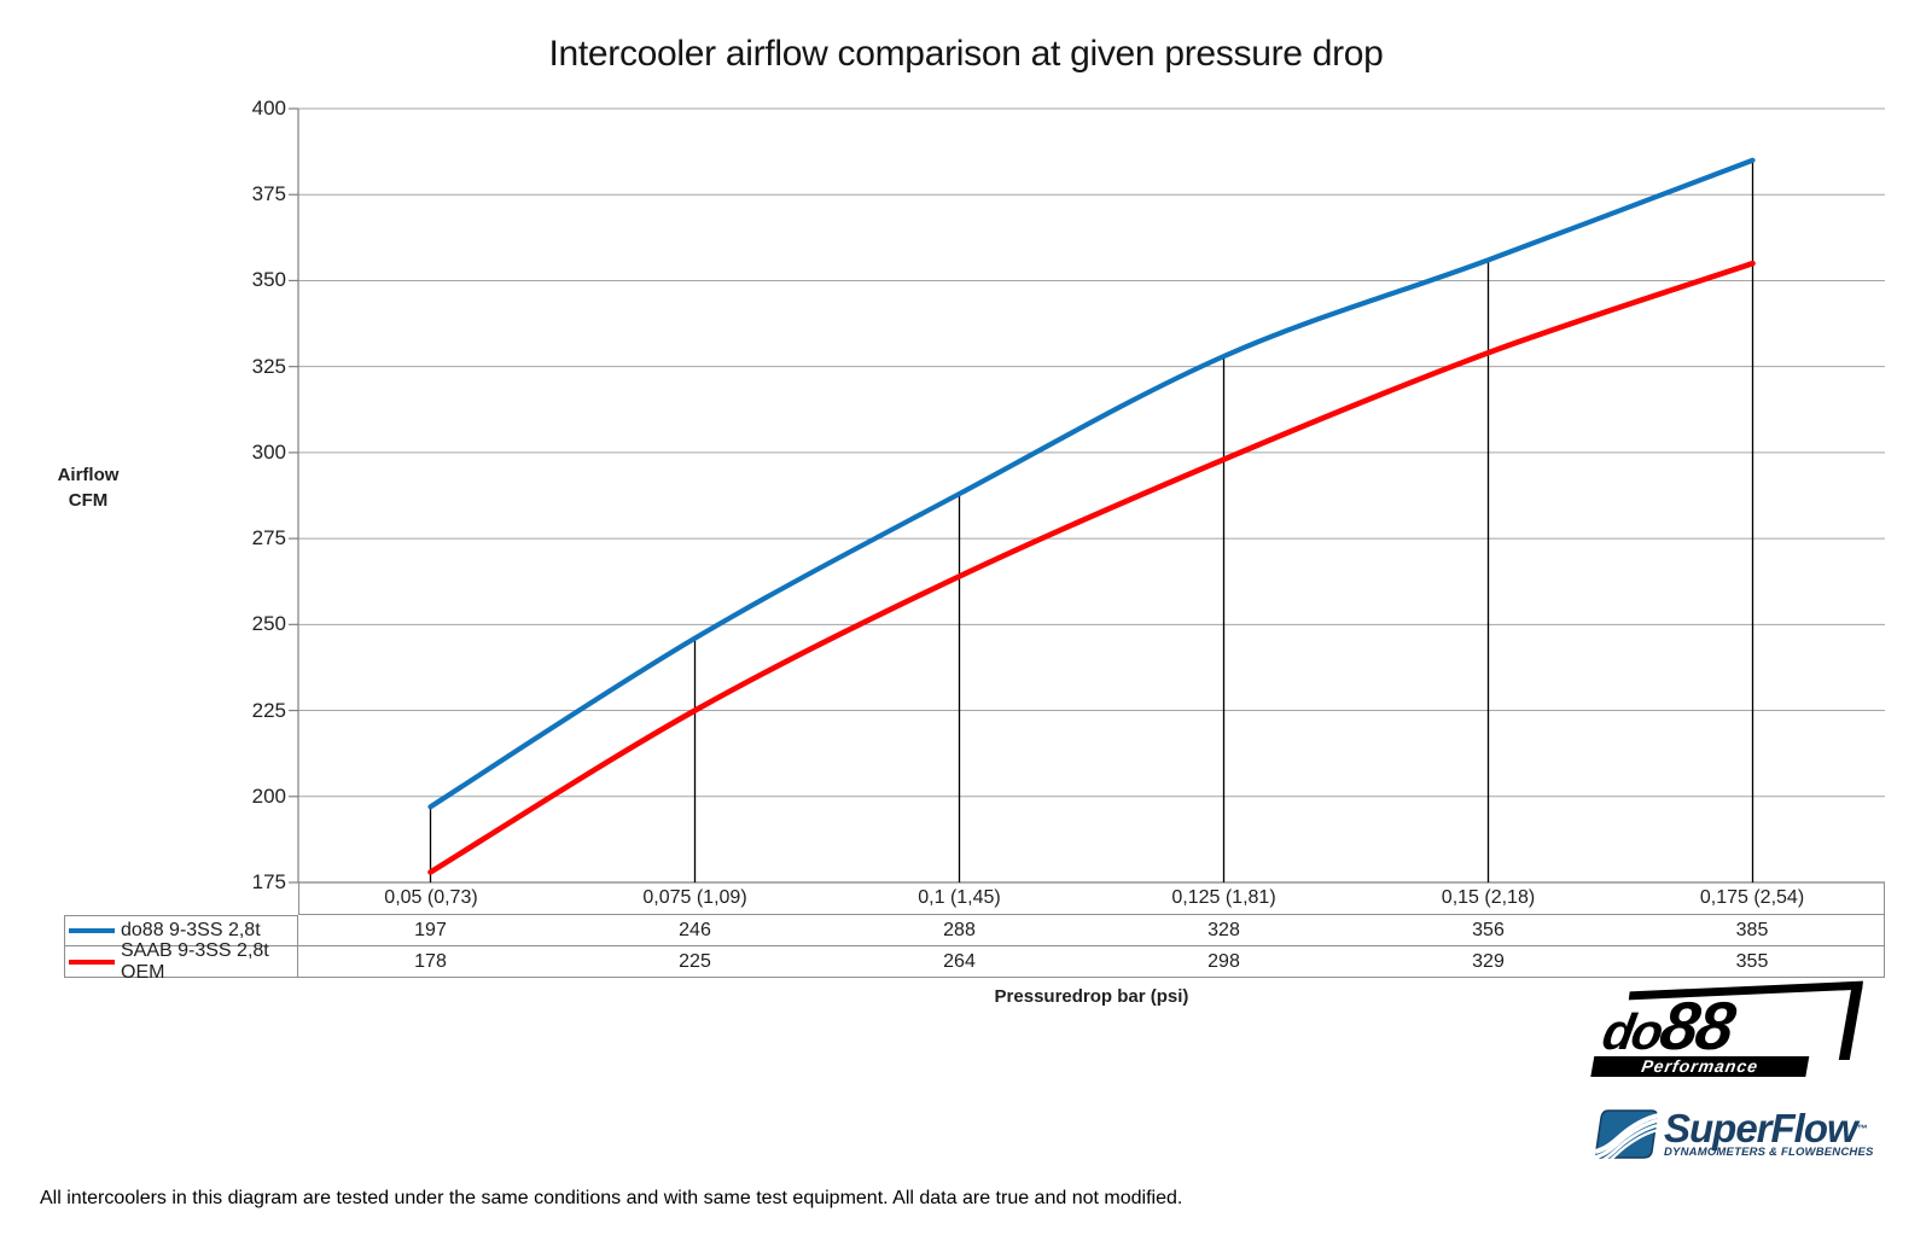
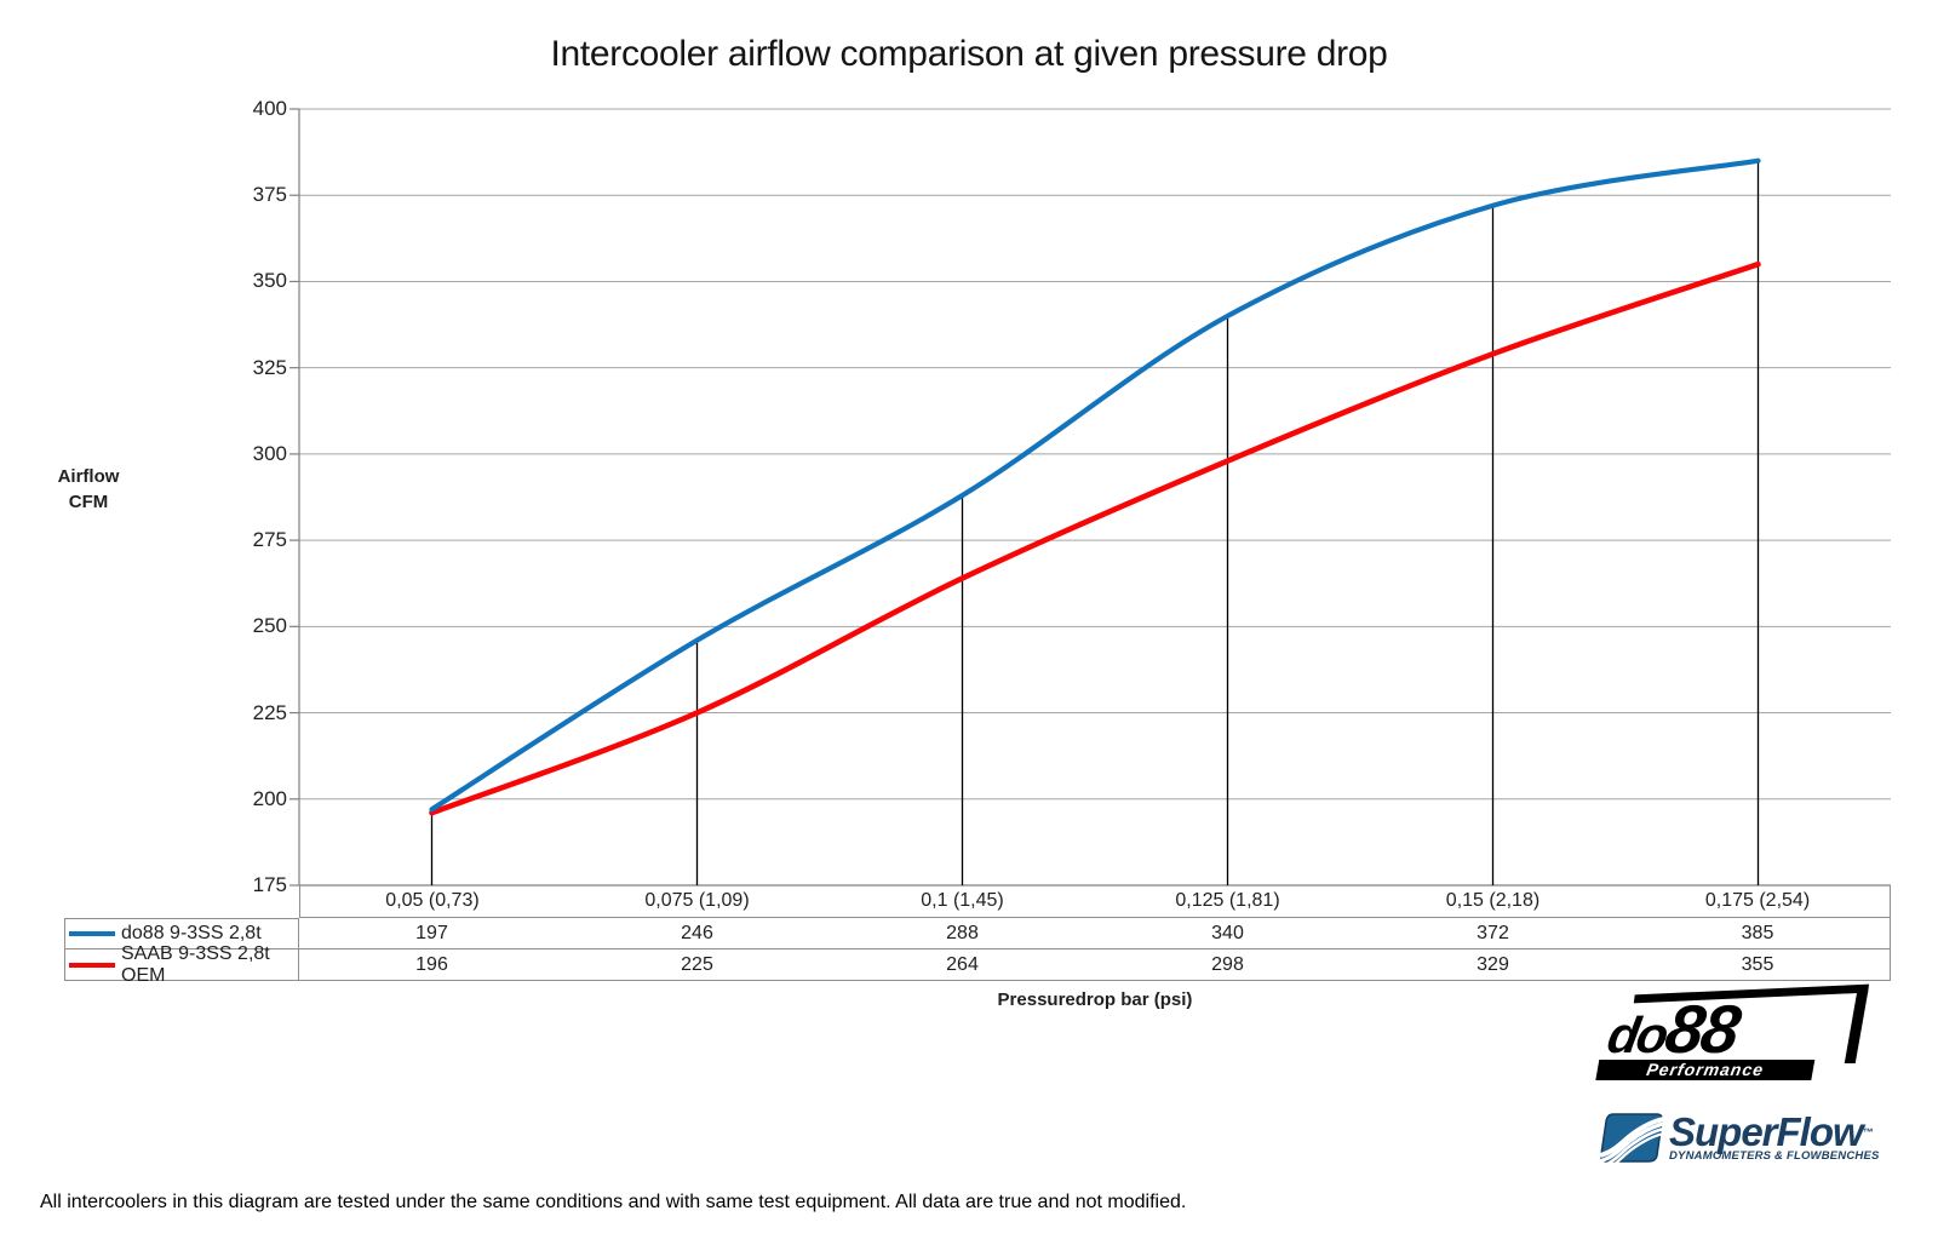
SAAB 9-3SS 2,8t OEM/0,05 (0,73): 178 -> 196
do88 9-3SS 2,8t/0,125 (1,81): 328 -> 340
do88 9-3SS 2,8t/0,15 (2,18): 356 -> 372
